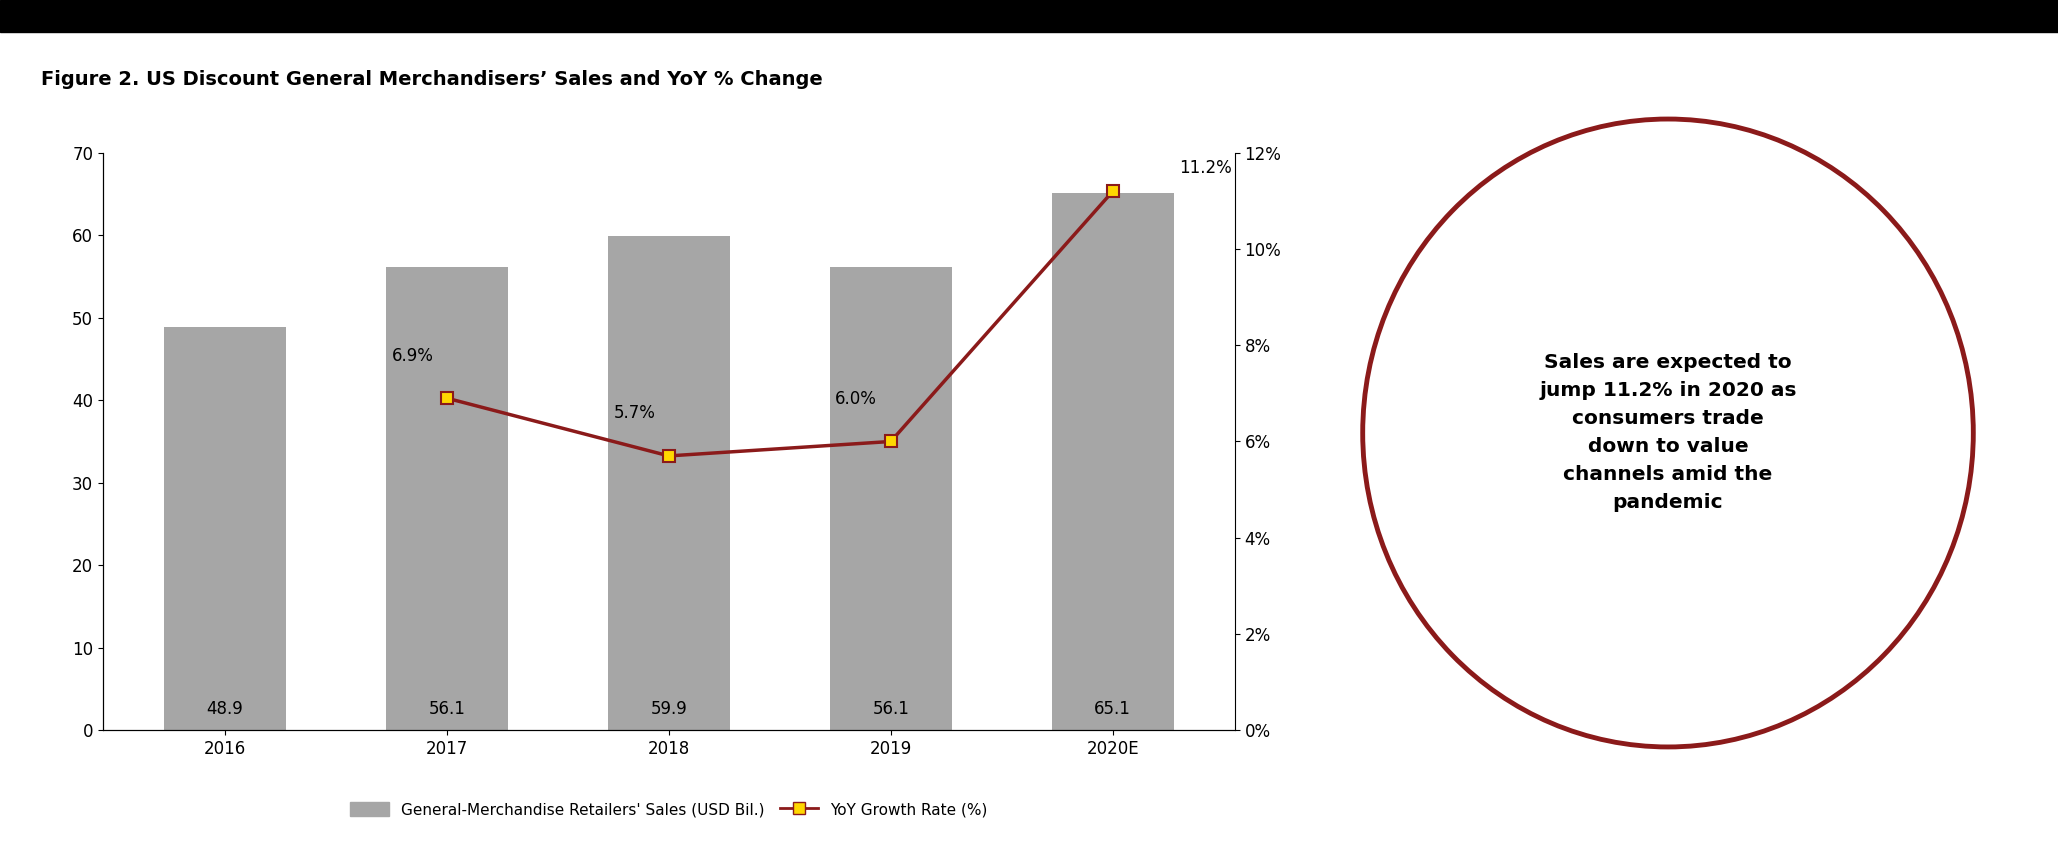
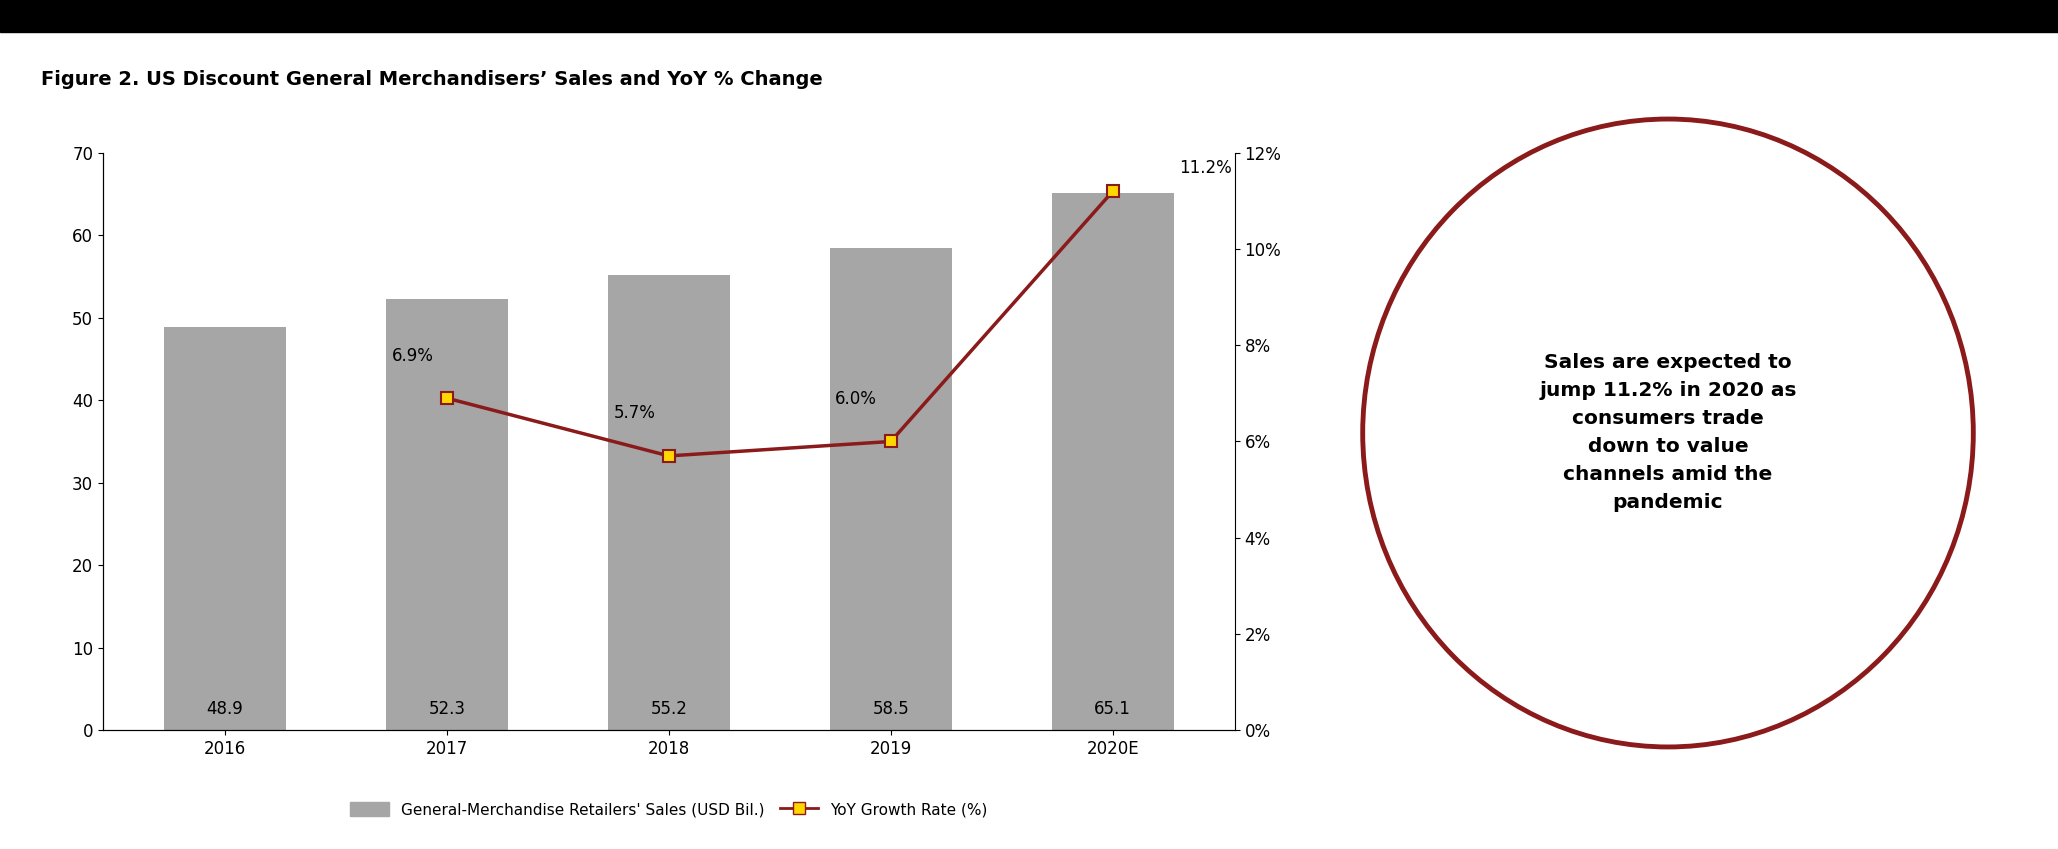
General-Merchandise Retailers' Sales (USD Bil.)/2017: 56.1 -> 52.3
General-Merchandise Retailers' Sales (USD Bil.)/2018: 59.9 -> 55.2
General-Merchandise Retailers' Sales (USD Bil.)/2019: 56.1 -> 58.5
